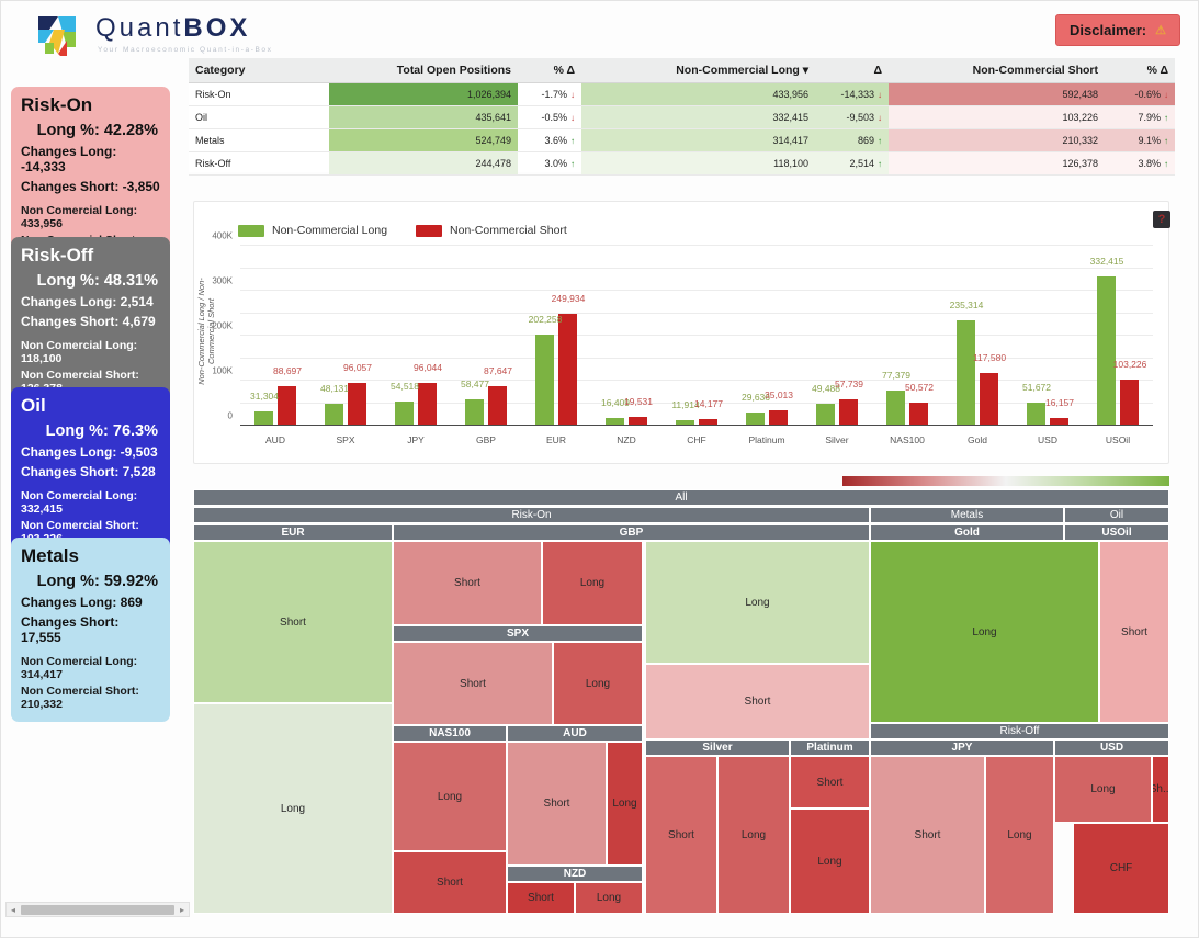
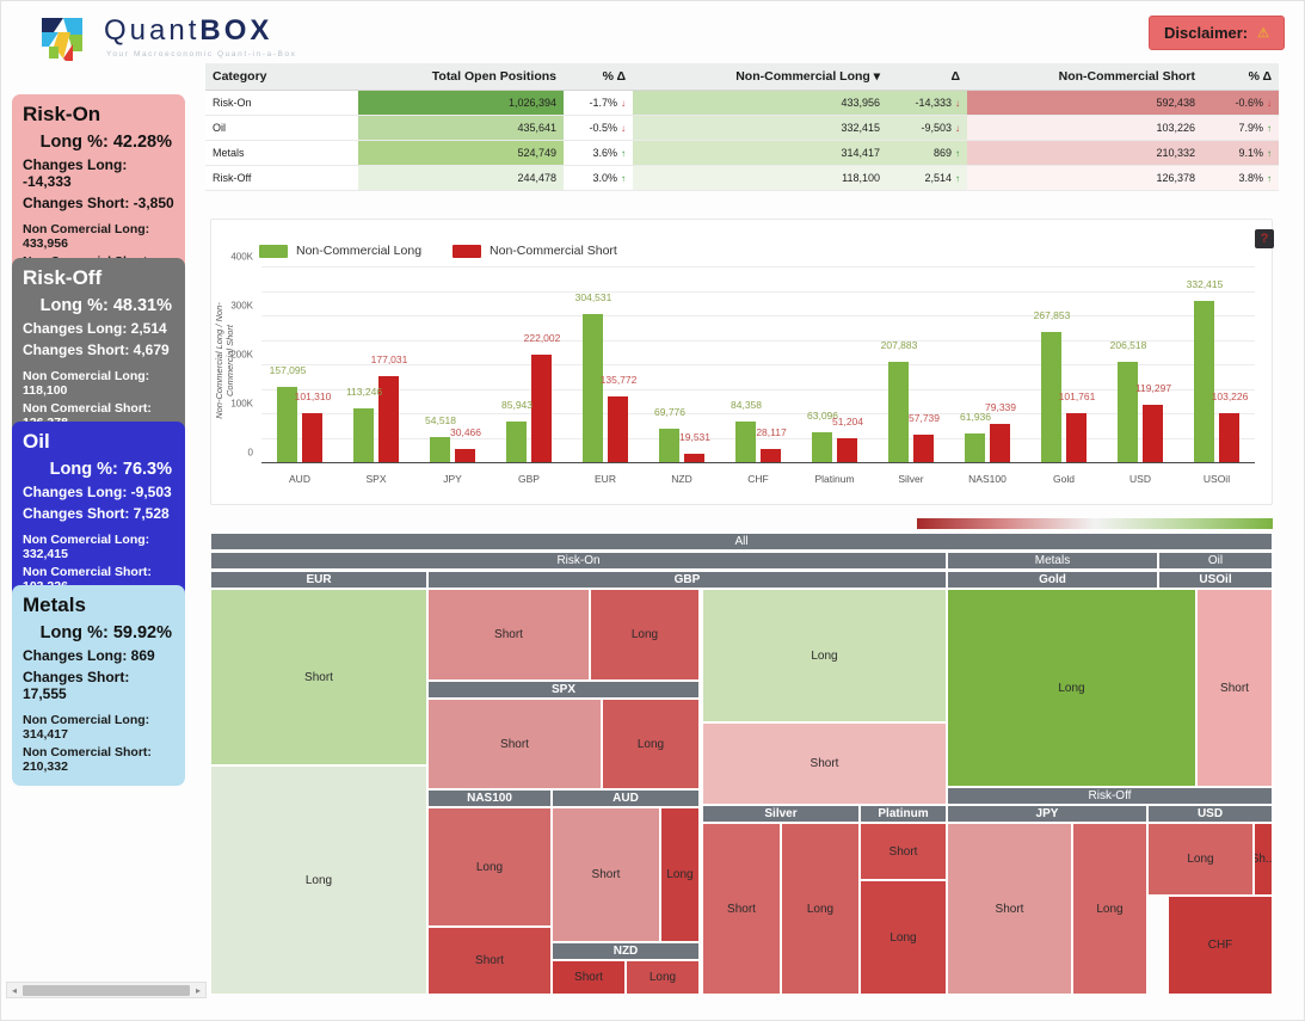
Non-Commercial Long/AUD: 31,304 -> 157,095
Non-Commercial Short/AUD: 88,697 -> 101,310
Non-Commercial Long/SPX: 48,131 -> 113,246
Non-Commercial Short/SPX: 96,057 -> 177,031
Non-Commercial Short/JPY: 96,044 -> 30,466
Non-Commercial Long/GBP: 58,477 -> 85,943
Non-Commercial Short/GBP: 87,647 -> 222,002
Non-Commercial Long/EUR: 202,258 -> 304,531
Non-Commercial Short/EUR: 249,934 -> 135,772
Non-Commercial Long/NZD: 16,409 -> 69,776
Non-Commercial Long/CHF: 11,914 -> 84,358
Non-Commercial Short/CHF: 14,177 -> 28,117
Non-Commercial Long/Platinum: 29,636 -> 63,096
Non-Commercial Short/Platinum: 35,013 -> 51,204
Non-Commercial Long/Silver: 49,488 -> 207,883
Non-Commercial Long/NAS100: 77,379 -> 61,936
Non-Commercial Short/NAS100: 50,572 -> 79,339
Non-Commercial Long/Gold: 235,314 -> 267,853
Non-Commercial Short/Gold: 117,580 -> 101,761
Non-Commercial Long/USD: 51,672 -> 206,518
Non-Commercial Short/USD: 16,157 -> 119,297
